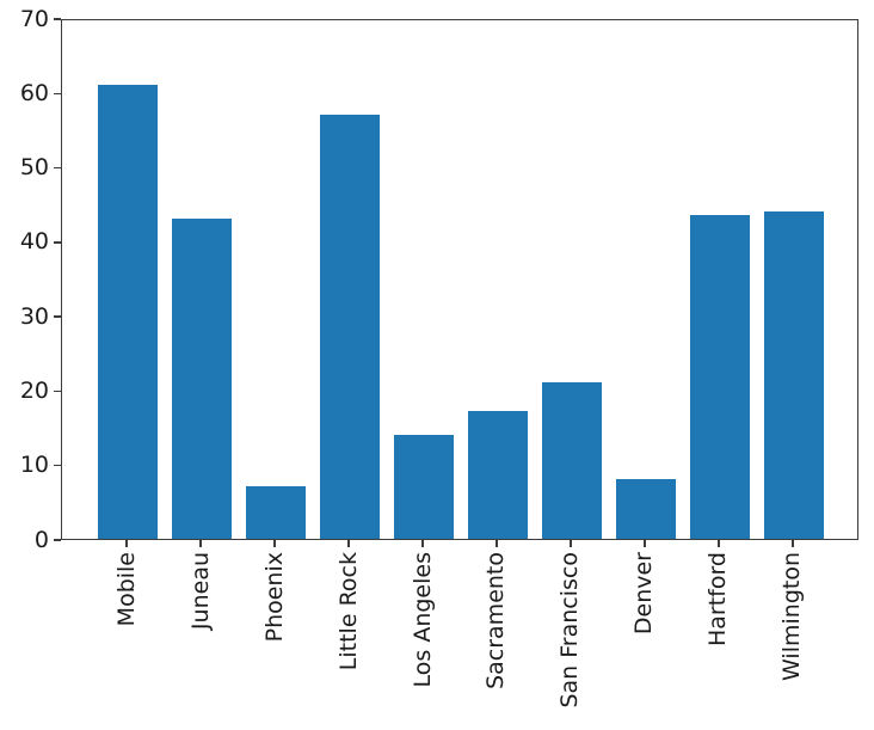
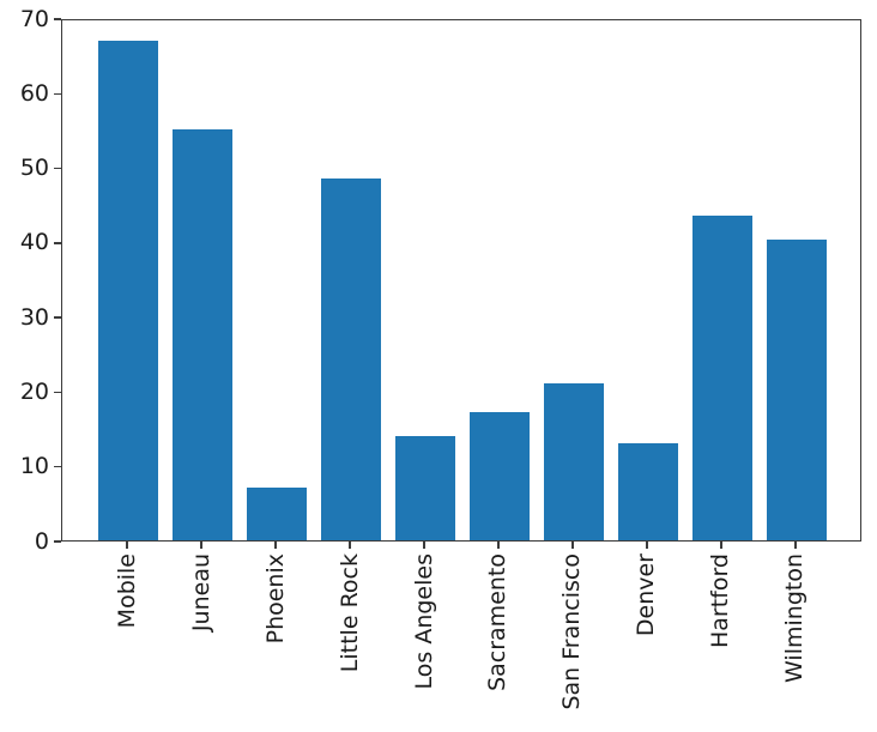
Mobile: 61 -> 67
Juneau: 43 -> 55
Little Rock: 57 -> 48
Denver: 8 -> 13
Wilmington: 44 -> 40
